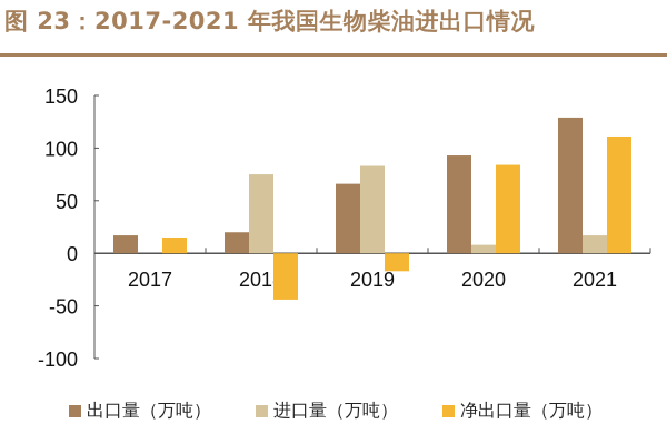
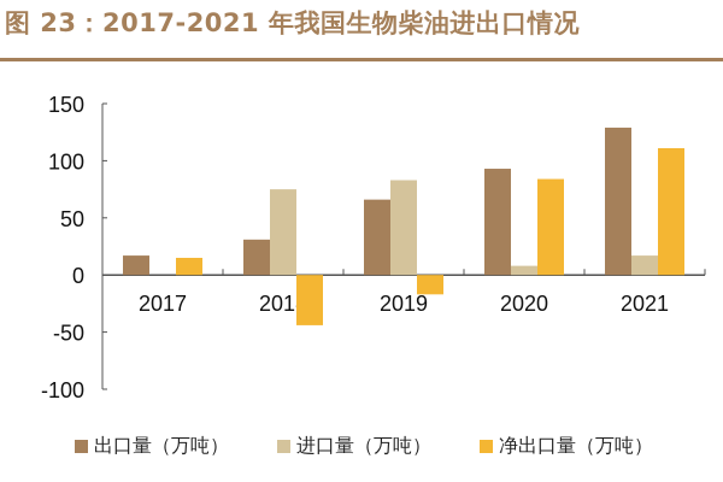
出口量（万吨）/2018: 20 -> 30
